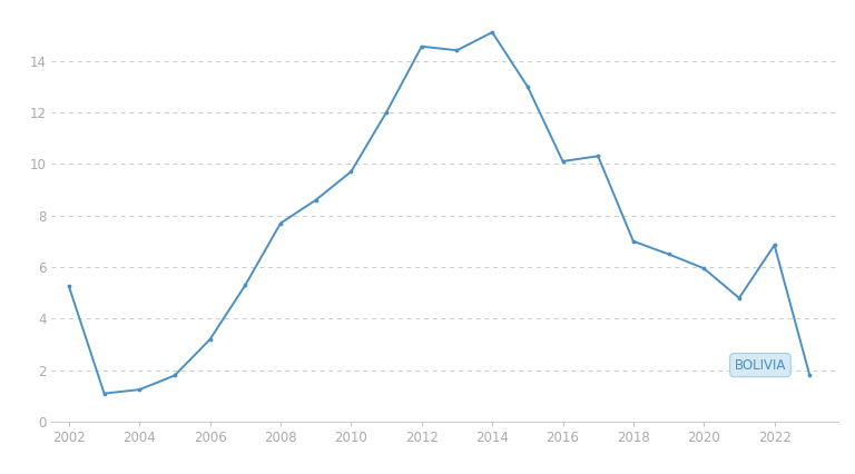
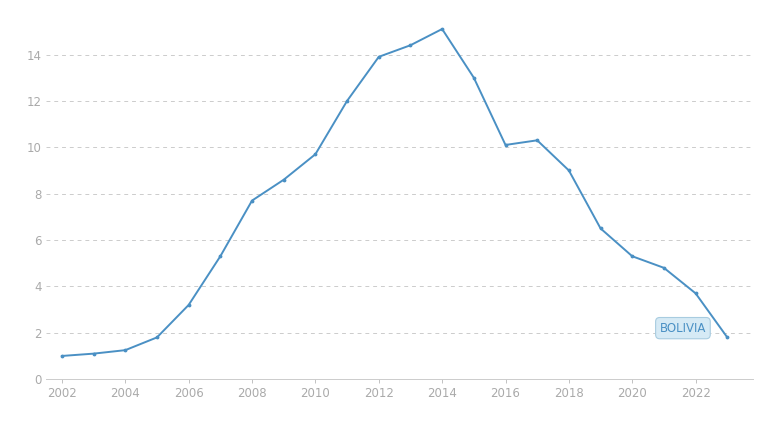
2002: 5.25 -> 1.00
2012: 14.55 -> 13.90
2018: 7.00 -> 9.00
2020: 5.95 -> 5.30
2022: 6.85 -> 3.70
